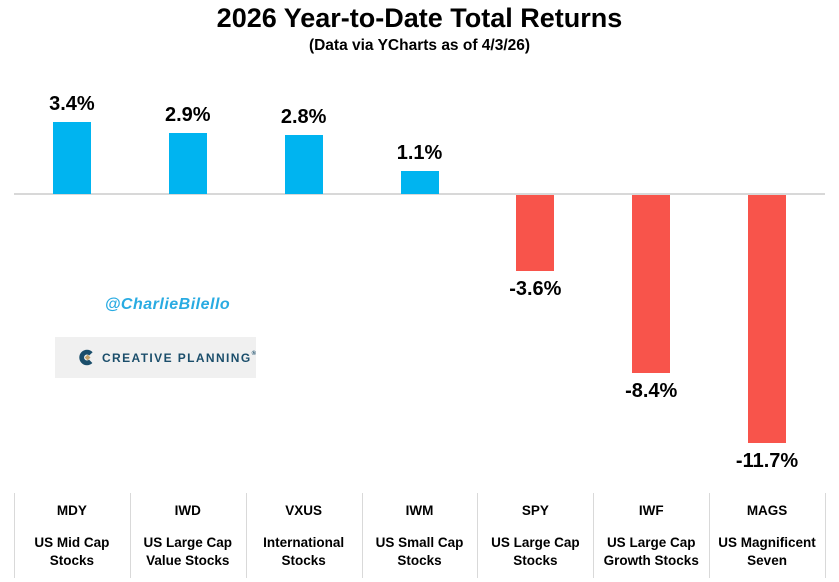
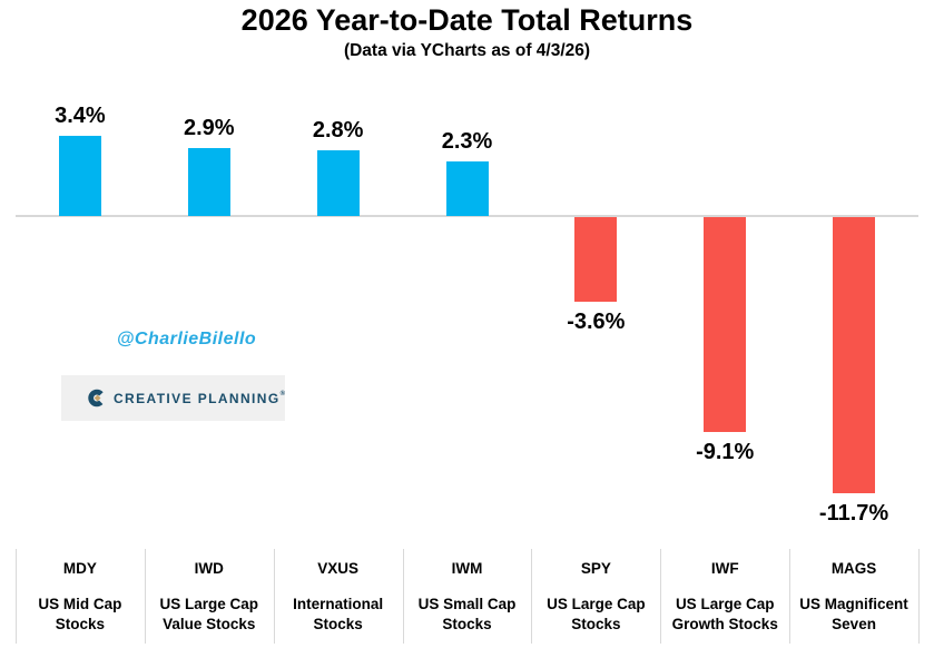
IWM: 1.1% -> 2.3%
IWF: -8.4% -> -9.1%
